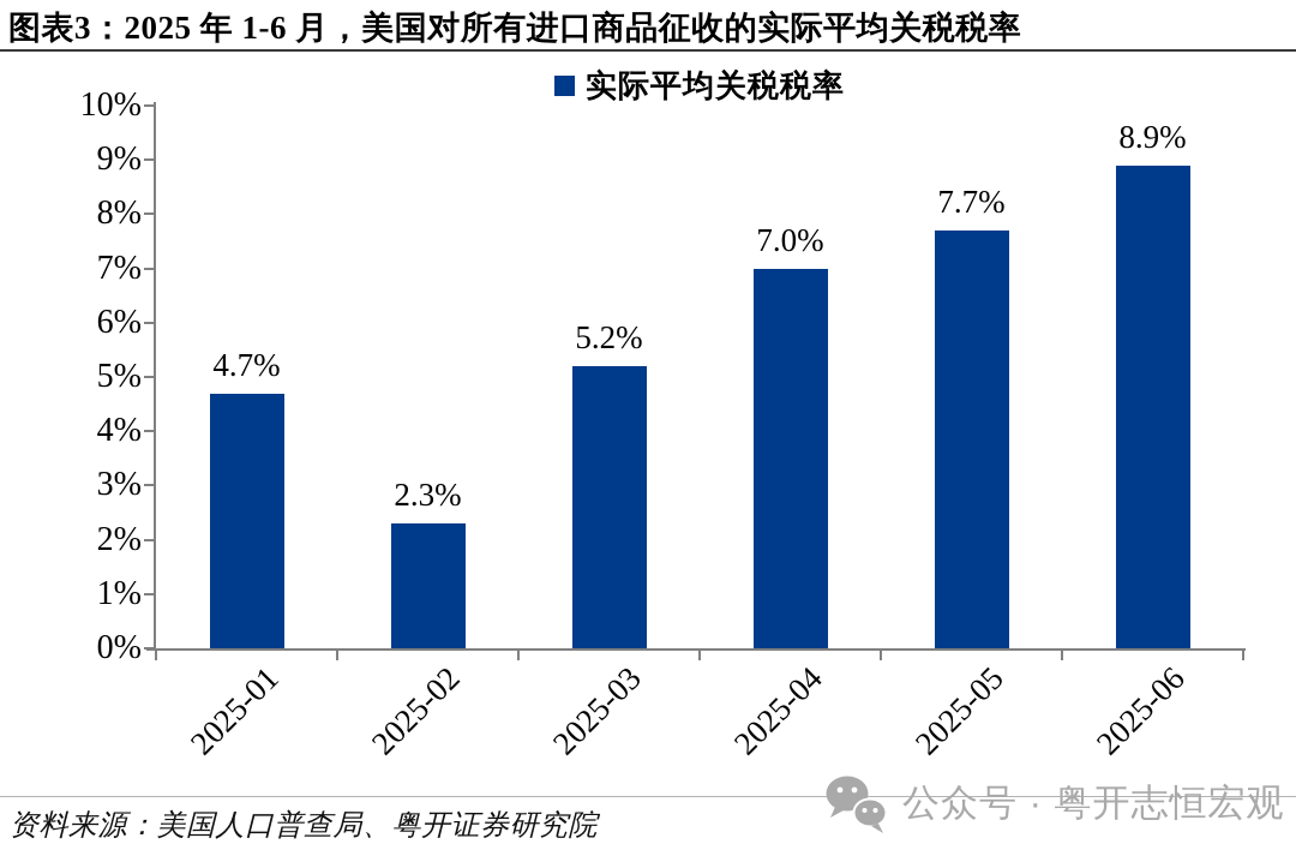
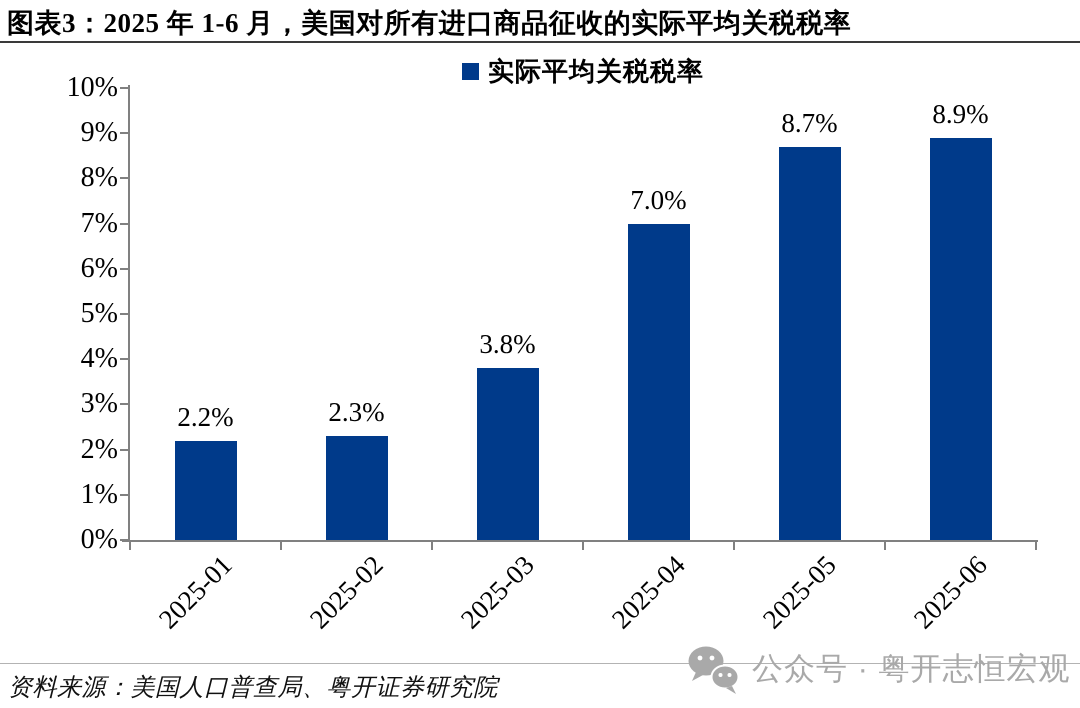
2025-01: 4.7% -> 2.2%
2025-03: 5.2% -> 3.8%
2025-05: 7.7% -> 8.7%
